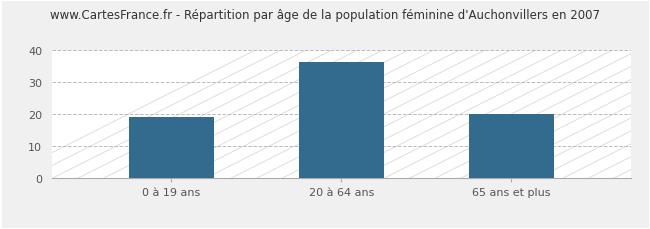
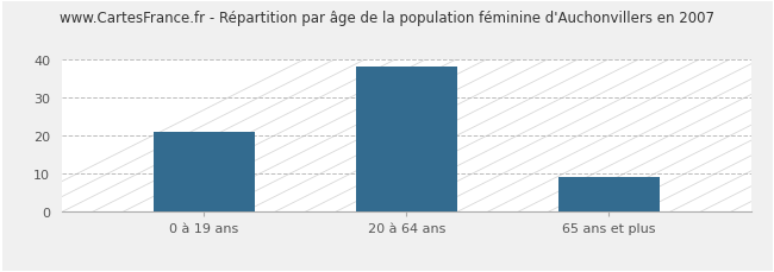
0 à 19 ans: 19 -> 21
20 à 64 ans: 36 -> 38
65 ans et plus: 20 -> 9
